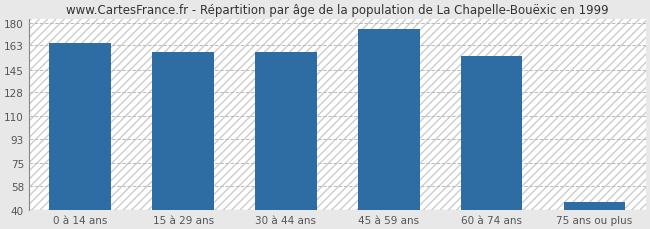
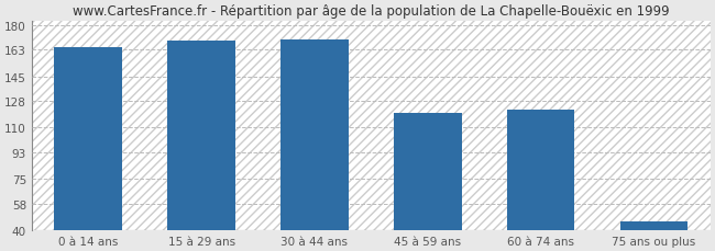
15 à 29 ans: 158 -> 169
30 à 44 ans: 158 -> 170
45 à 59 ans: 175 -> 120
60 à 74 ans: 155 -> 122
